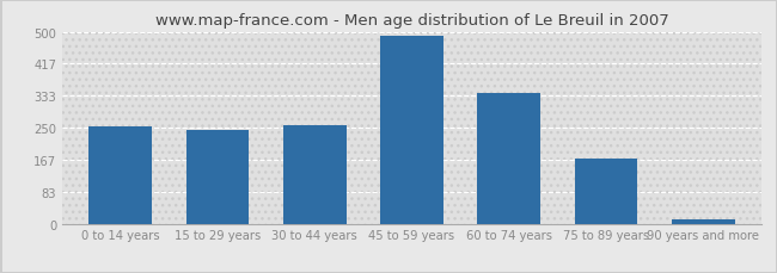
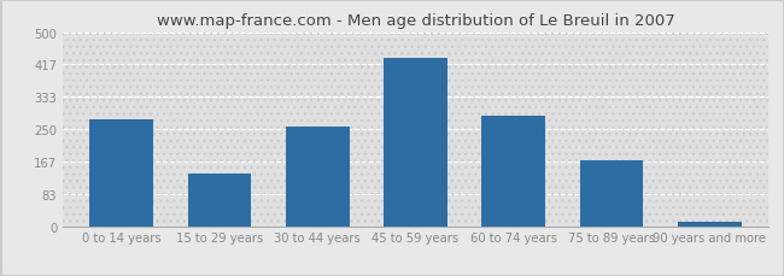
0 to 14 years: 254 -> 275
15 to 29 years: 244 -> 135
45 to 59 years: 490 -> 435
60 to 74 years: 340 -> 285
